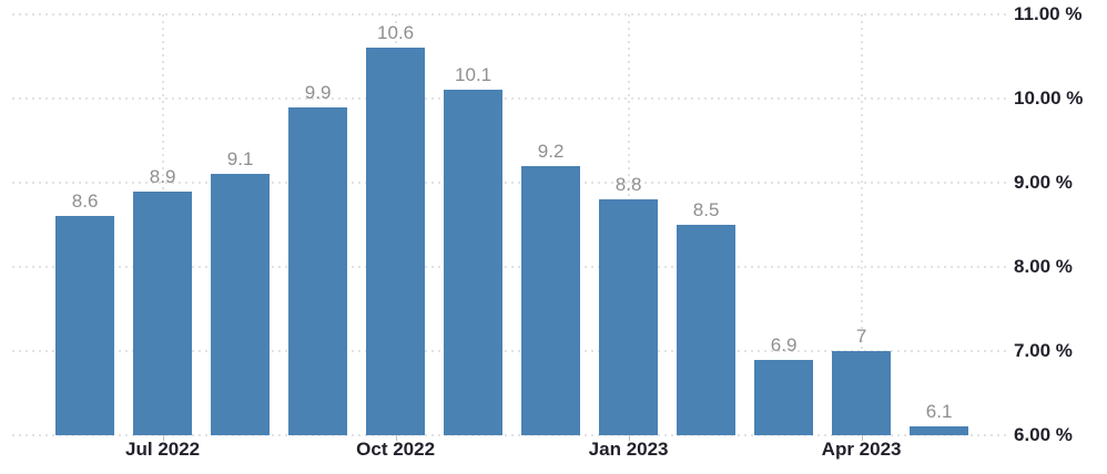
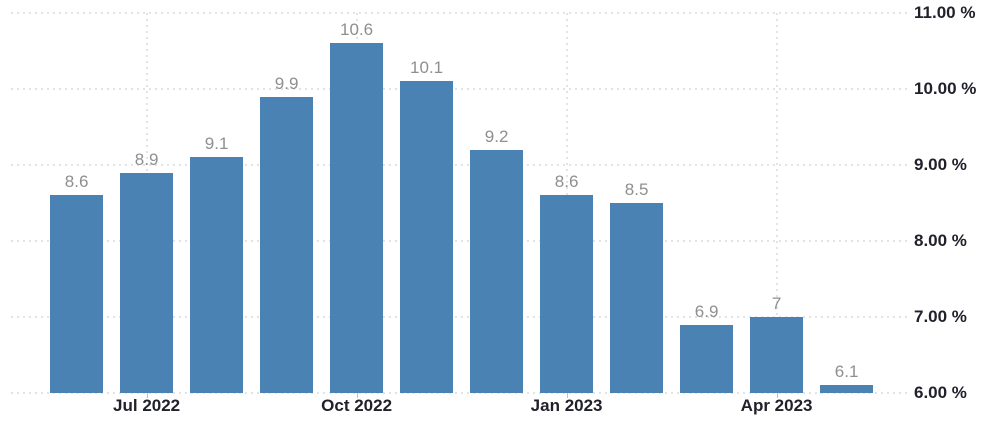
Jan 2023: 8.8 -> 8.6
